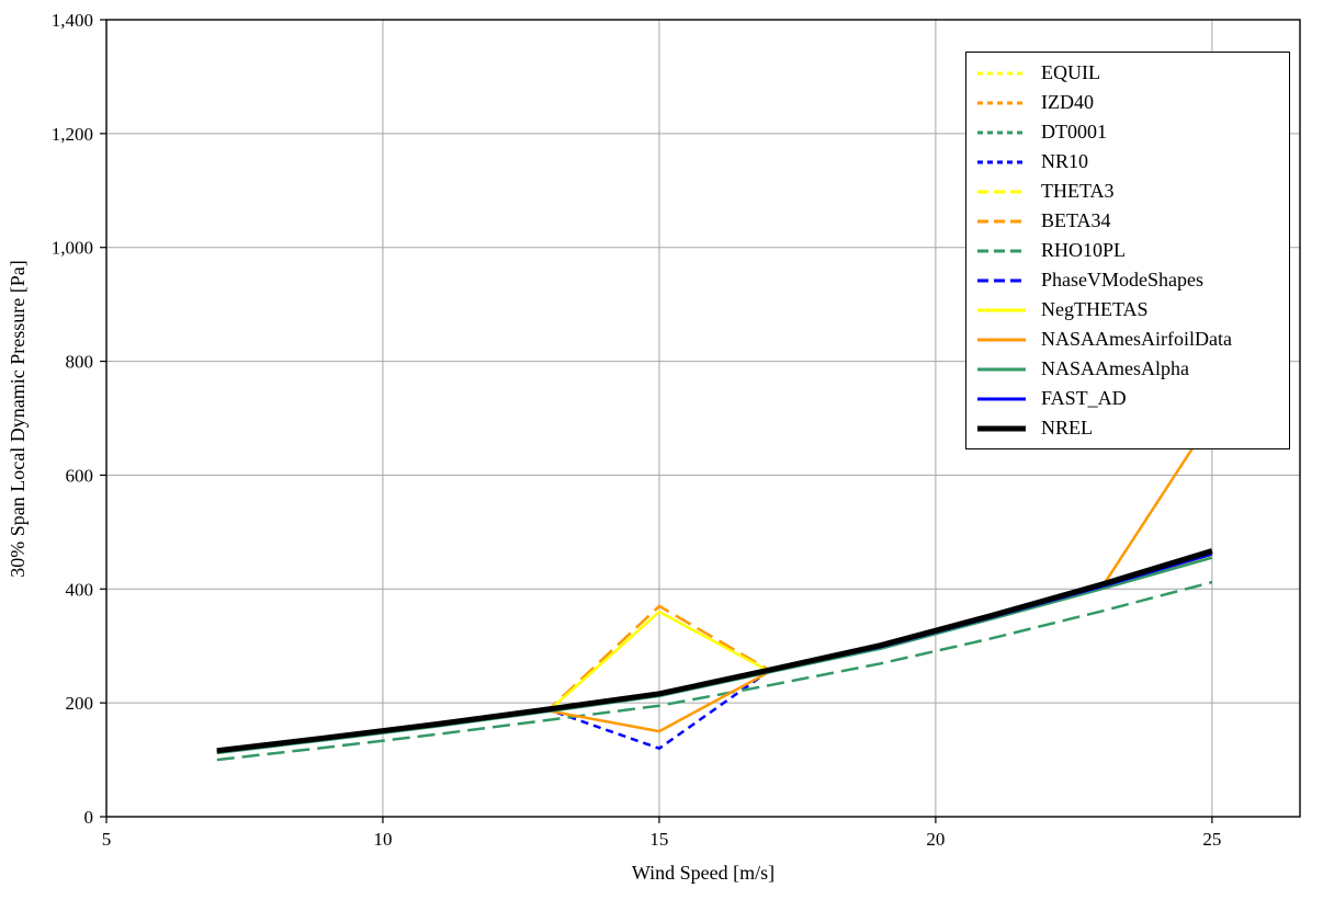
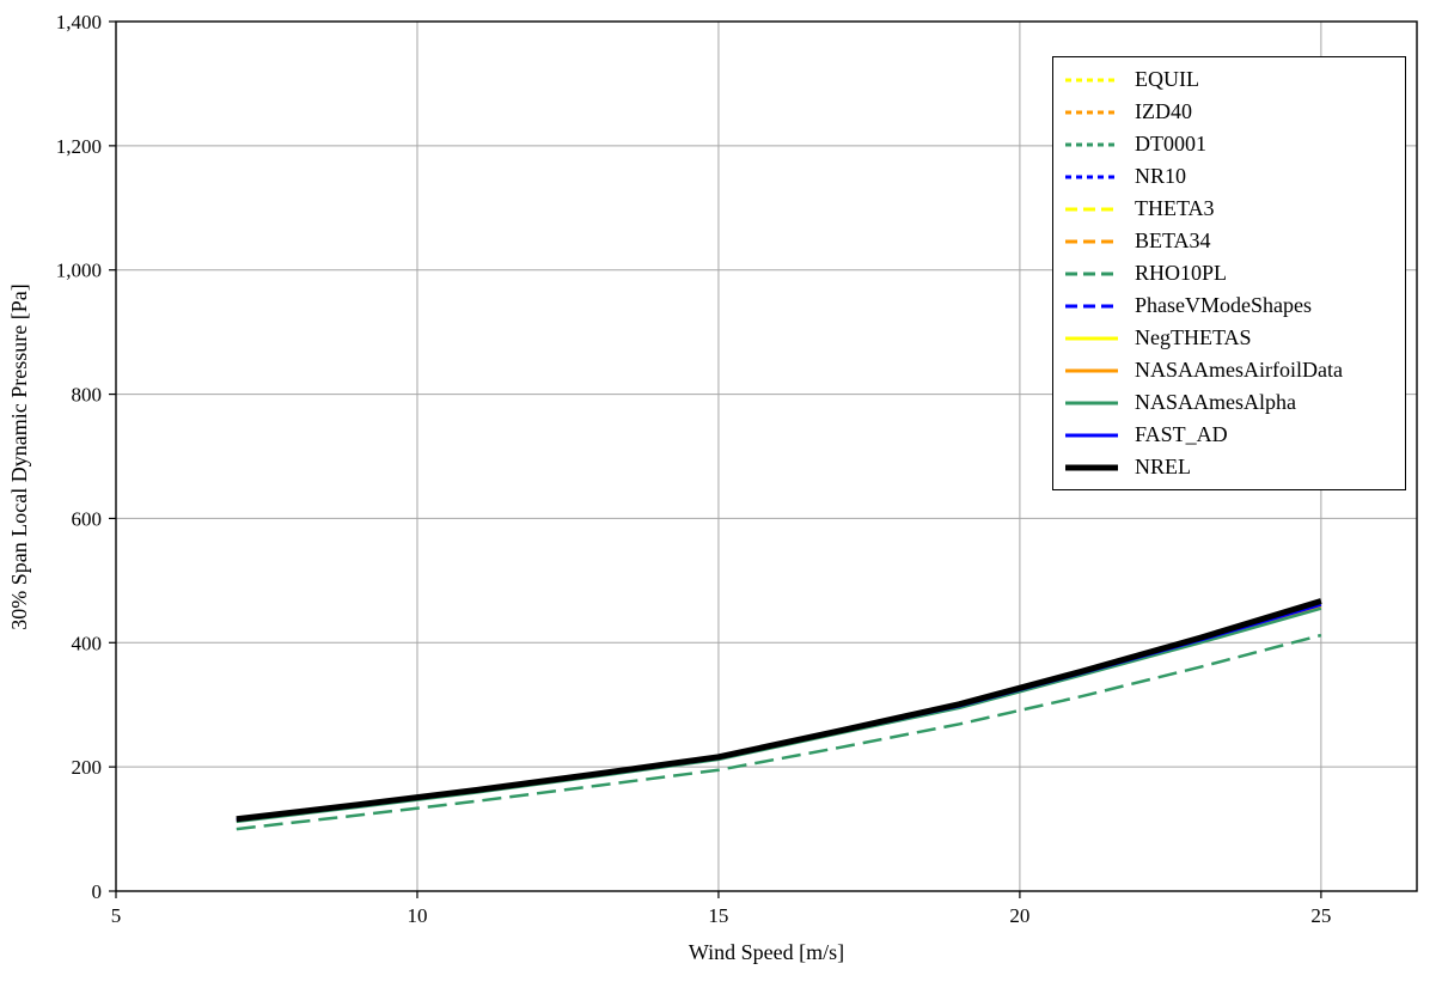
NR10/15: 120 -> 220
BETA34/15: 370 -> 220
NegTHETAS/15: 360 -> 210
NASAAmesAirfoilData/15: 150 -> 210
NASAAmesAirfoilData/25: 700 -> 460
